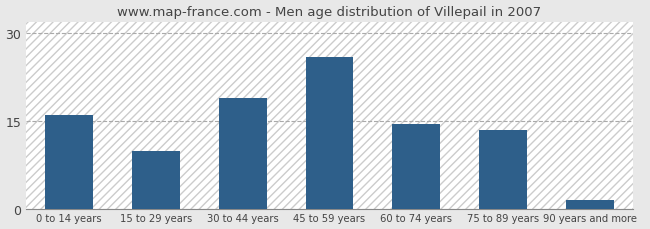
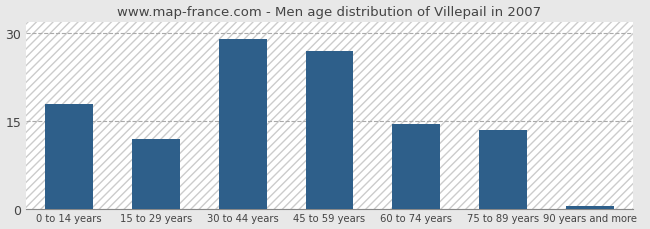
0 to 14 years: 16.0 -> 18.0
15 to 29 years: 10.0 -> 12.0
30 to 44 years: 19.0 -> 29.0
45 to 59 years: 26.0 -> 27.0
90 years and more: 1.6 -> 0.5
